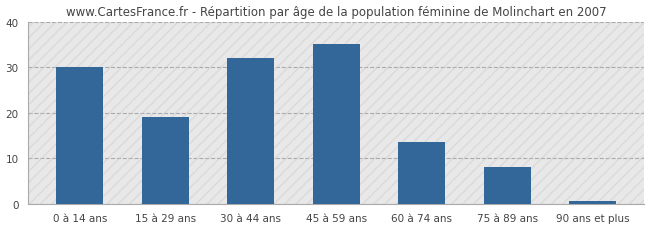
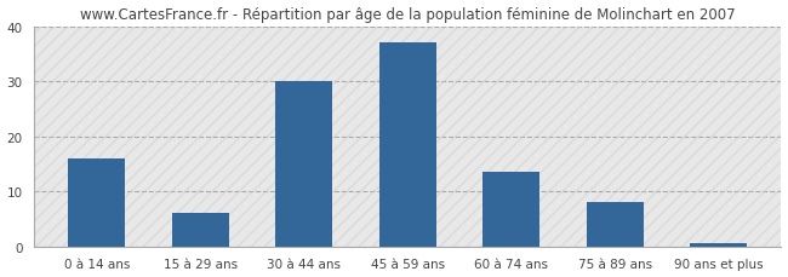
0 à 14 ans: 30.0 -> 16.0
15 à 29 ans: 19.0 -> 6.0
30 à 44 ans: 32.0 -> 30.0
45 à 59 ans: 35.0 -> 37.0
